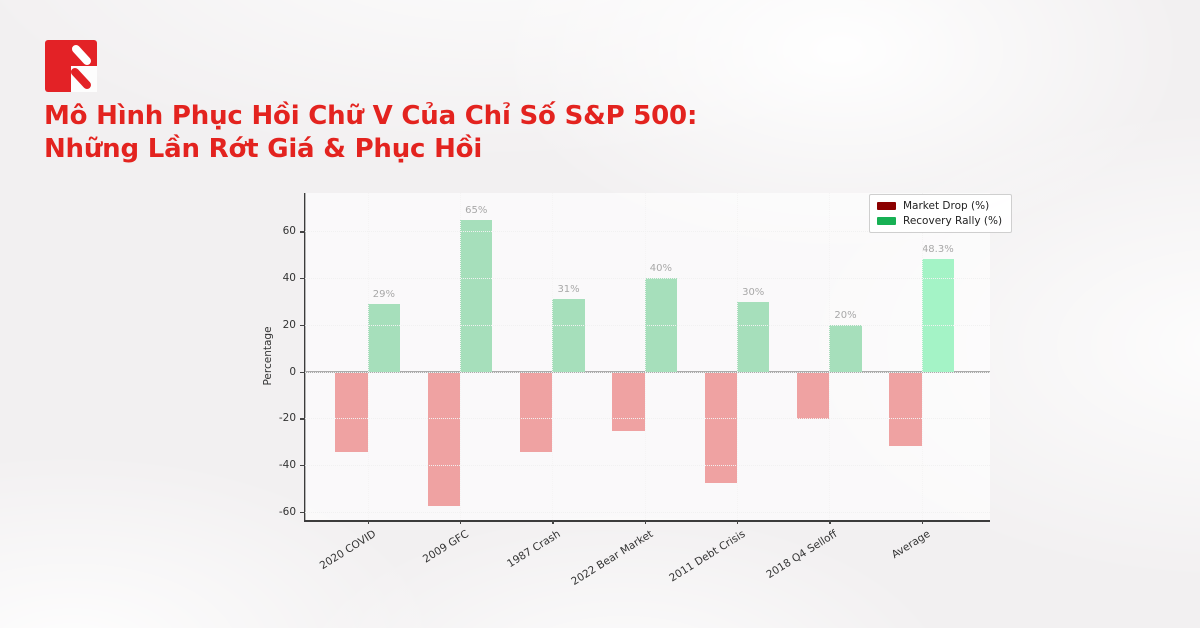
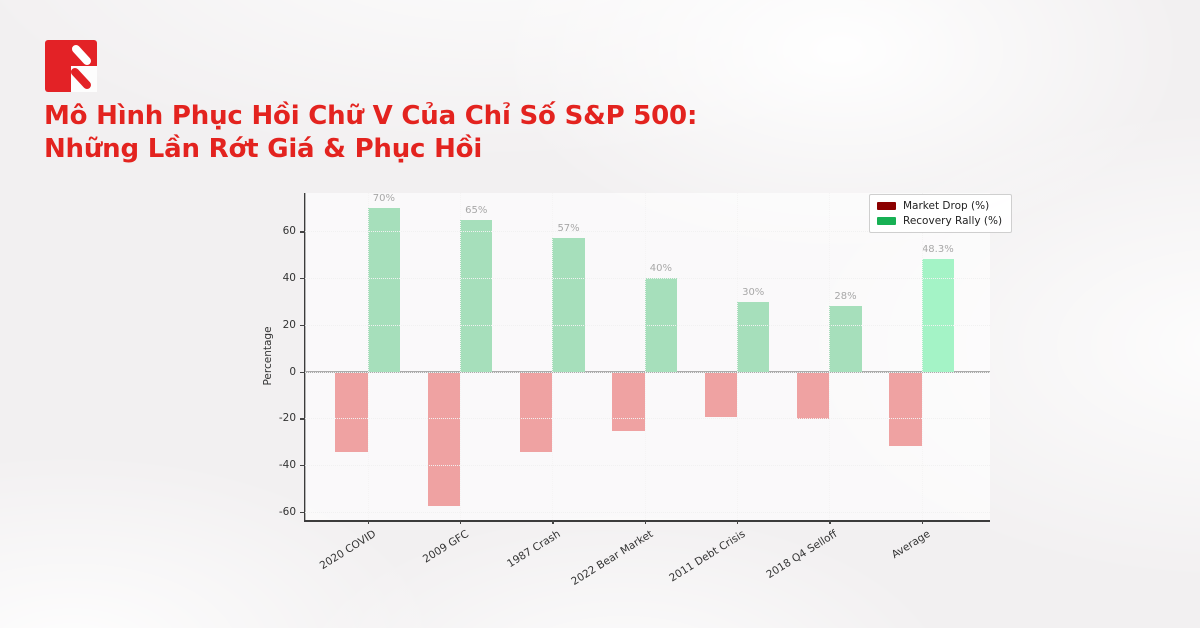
Recovery Rally (%)/2020 COVID: 29% -> 70%
Recovery Rally (%)/1987 Crash: 31% -> 57%
Market Drop (%)/2011 Debt Crisis: -47 -> -19
Recovery Rally (%)/2018 Q4 Selloff: 20% -> 28%
